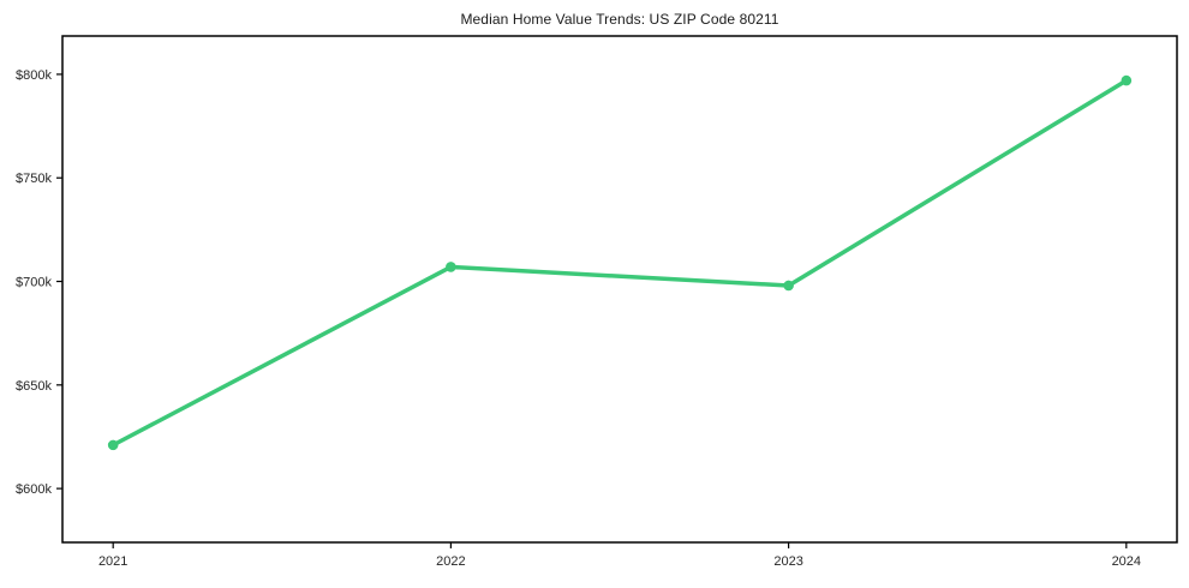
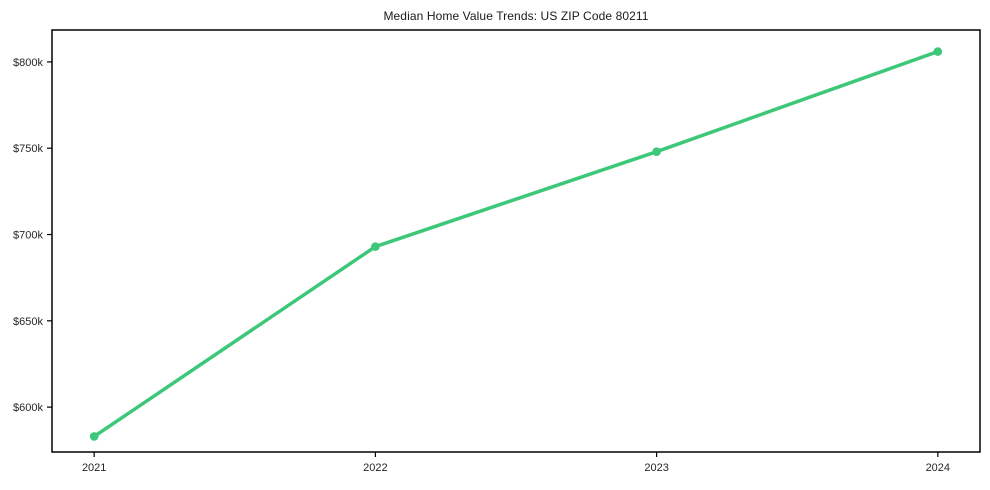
2021: $621k -> $583k
2022: $707k -> $693k
2023: $698k -> $748k
2024: $797k -> $806k
